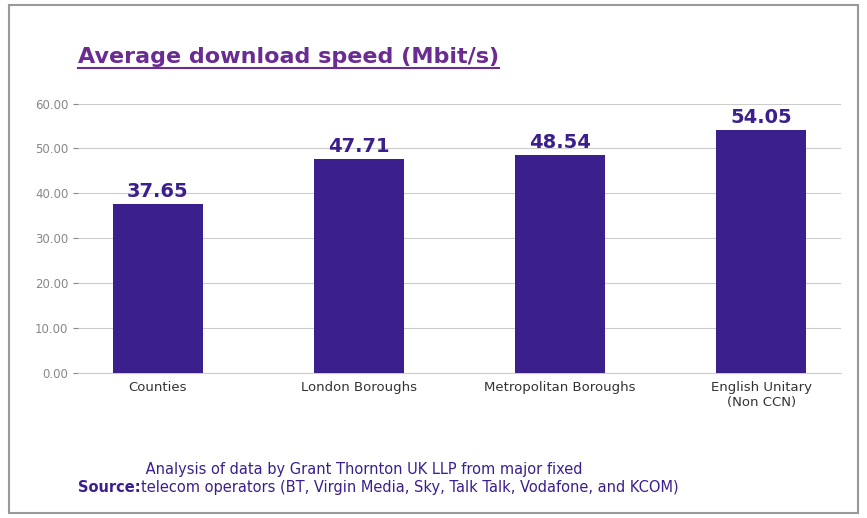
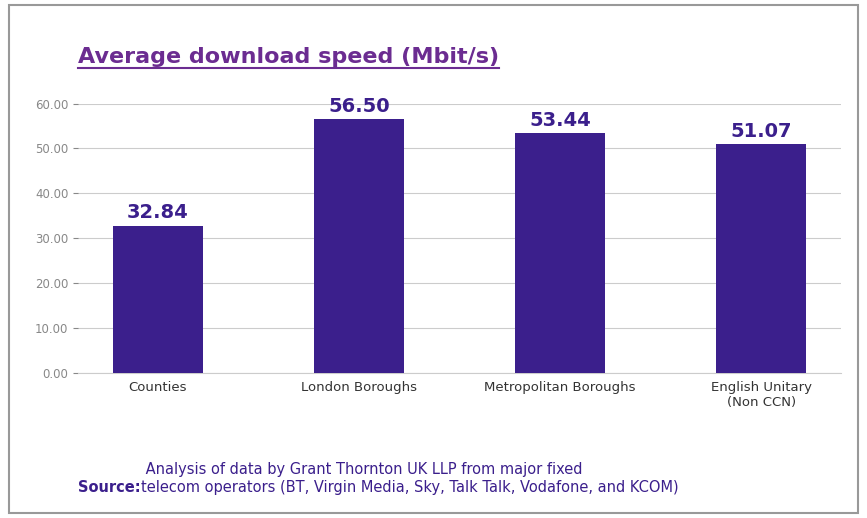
Counties: 37.65 -> 32.84
London Boroughs: 47.71 -> 56.50
Metropolitan Boroughs: 48.54 -> 53.44
English Unitary (Non CCN): 54.05 -> 51.07
